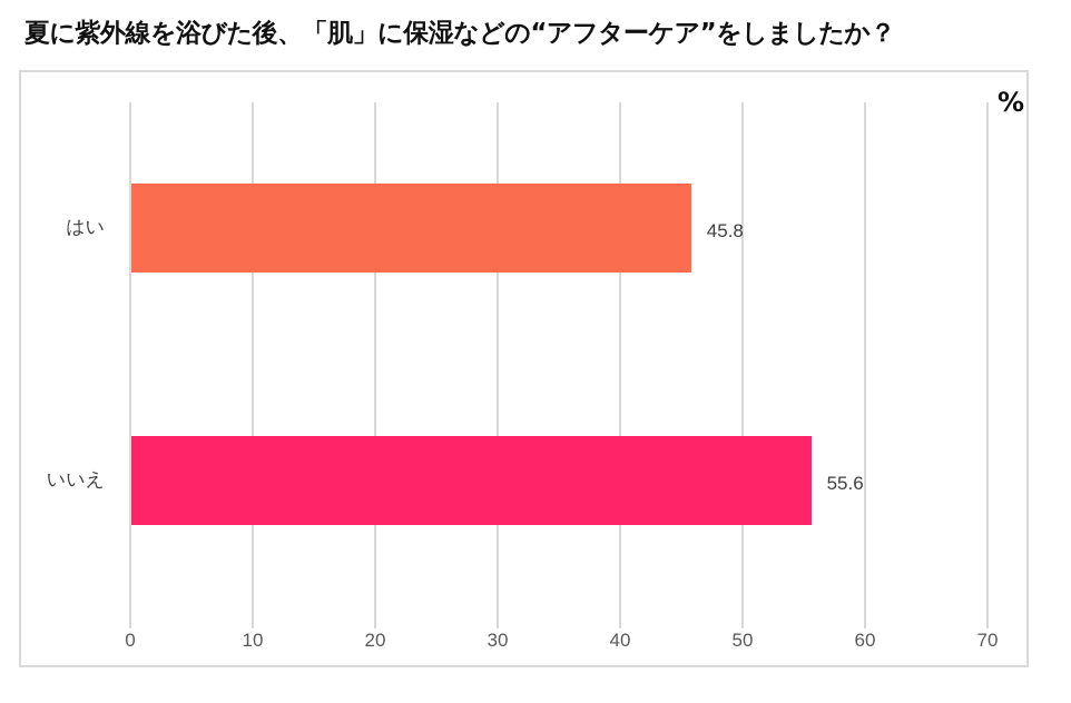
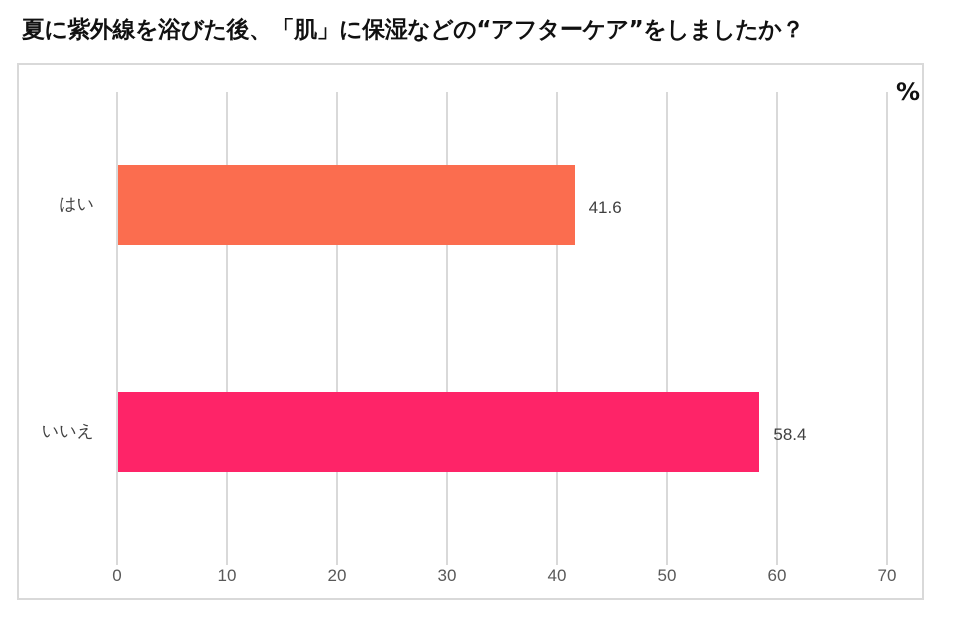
はい: 45.8 -> 41.6
いいえ: 55.6 -> 58.4
